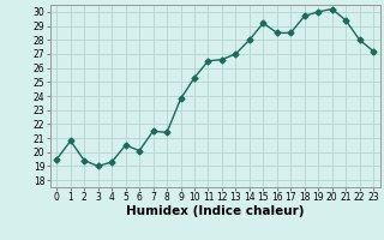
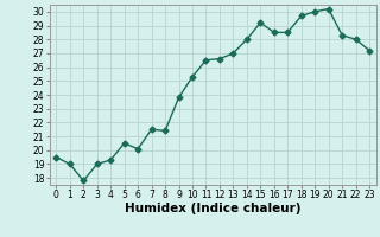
1: 20.8 -> 19.0
2: 19.4 -> 17.8
21: 29.4 -> 28.3
